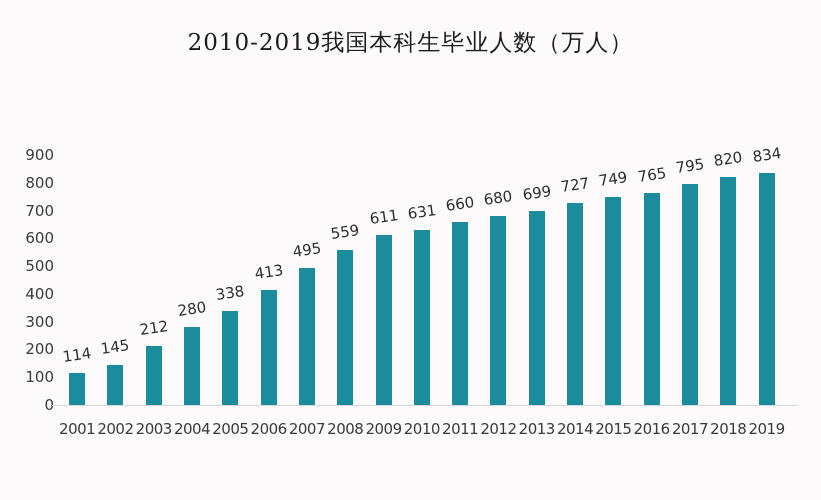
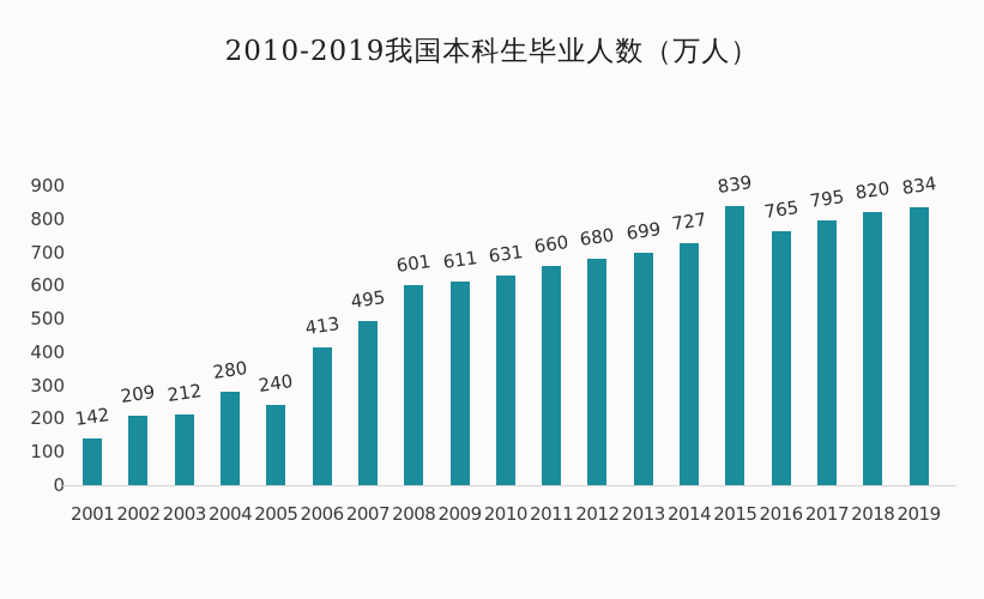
2001: 114 -> 142
2002: 145 -> 209
2005: 338 -> 240
2008: 559 -> 601
2015: 749 -> 839
